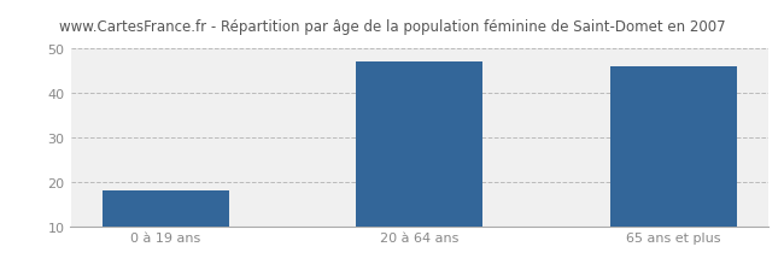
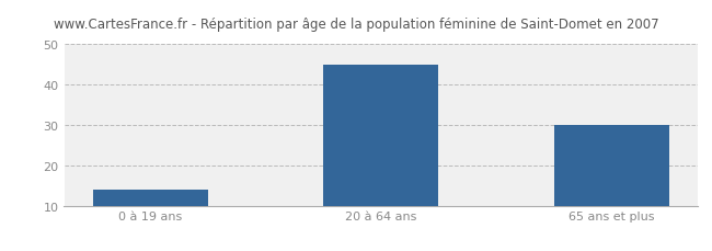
0 à 19 ans: 18 -> 14
20 à 64 ans: 47 -> 45
65 ans et plus: 46 -> 30
